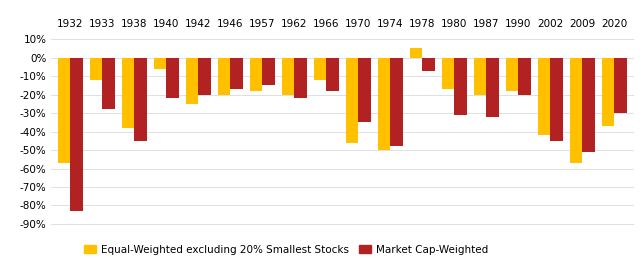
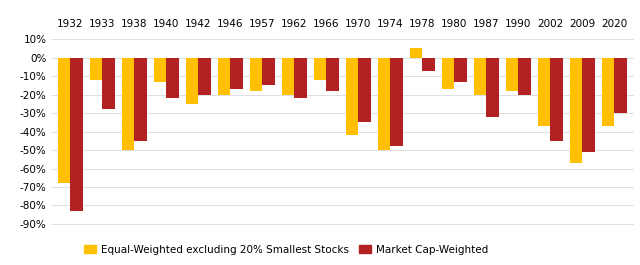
Equal-Weighted excluding 20% Smallest Stocks/1932: -57% -> -68%
Equal-Weighted excluding 20% Smallest Stocks/1938: -38% -> -50%
Equal-Weighted excluding 20% Smallest Stocks/1940: -6% -> -13%
Equal-Weighted excluding 20% Smallest Stocks/1970: -46% -> -42%
Market Cap-Weighted/1980: -31% -> -13%
Equal-Weighted excluding 20% Smallest Stocks/2002: -42% -> -37%
